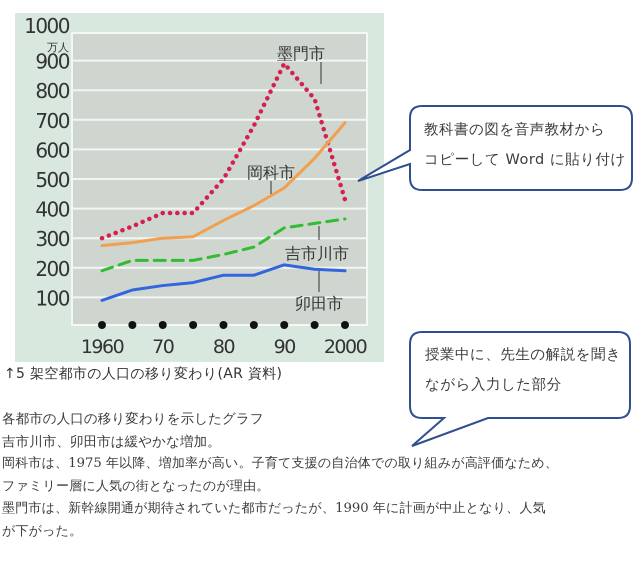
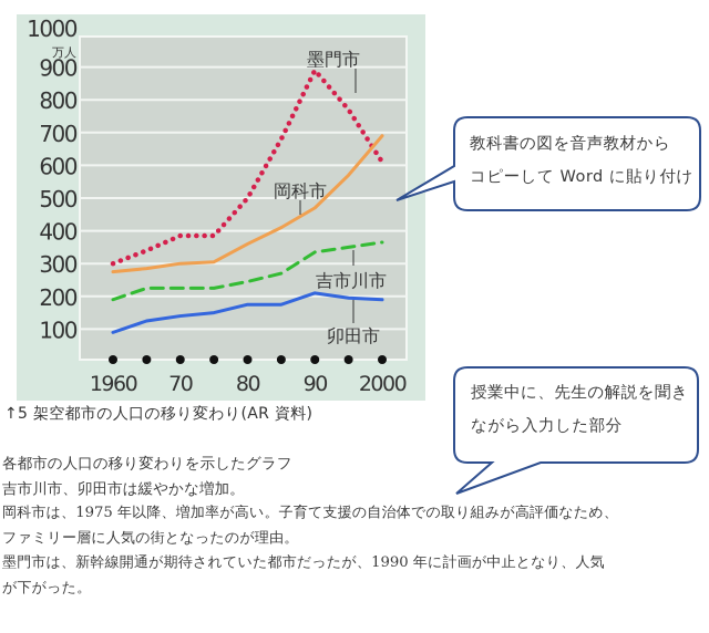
墨門市/2000: 430 -> 610
